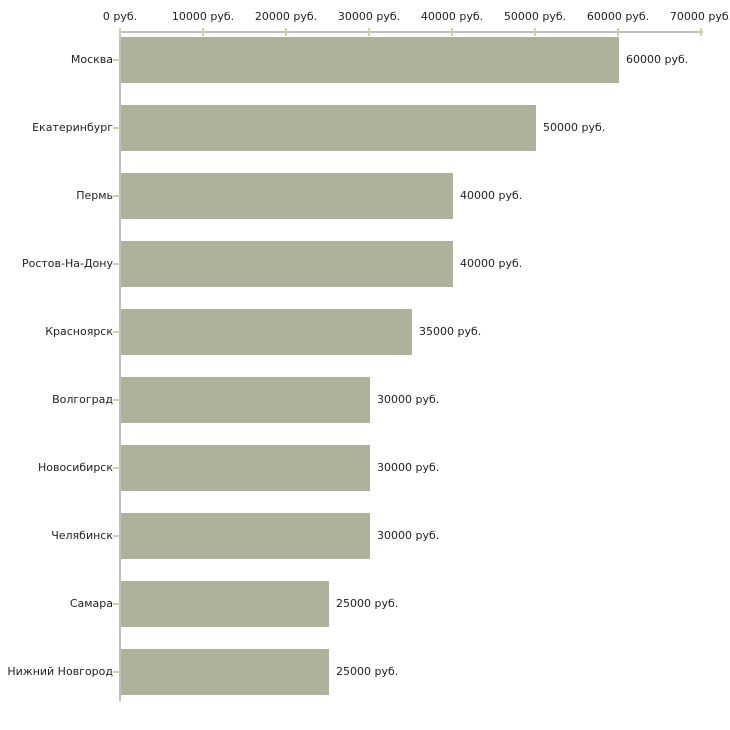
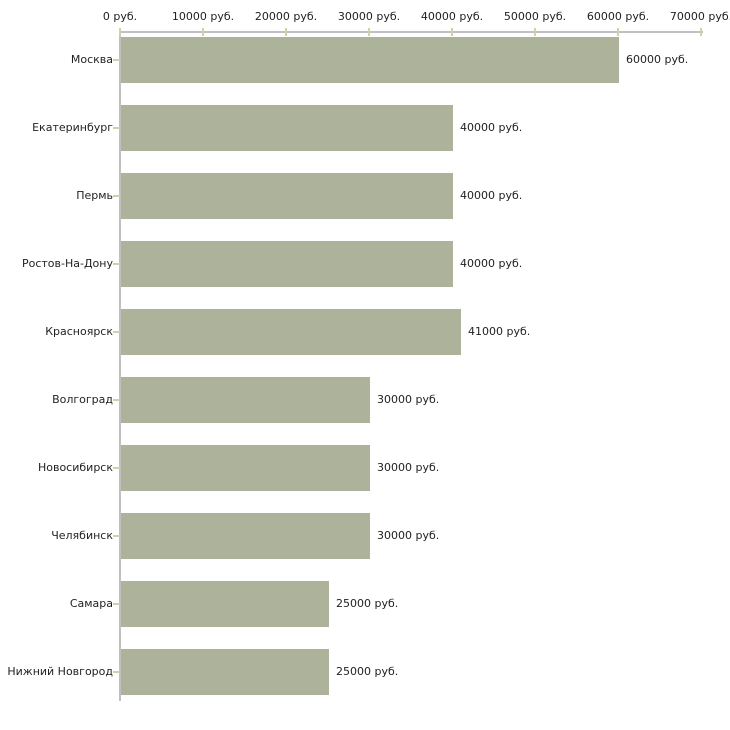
Екатеринбург: 50000 -> 40000
Красноярск: 35000 -> 41000
